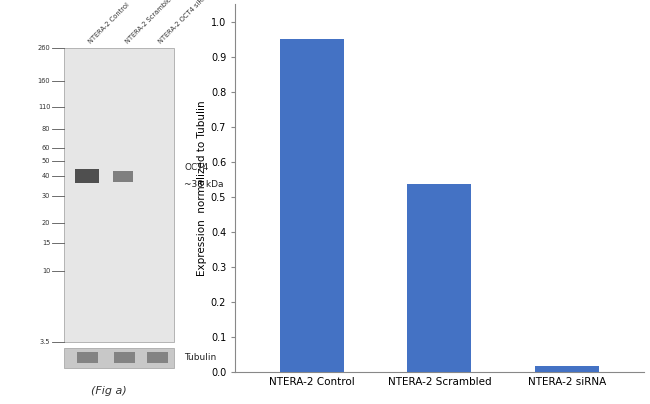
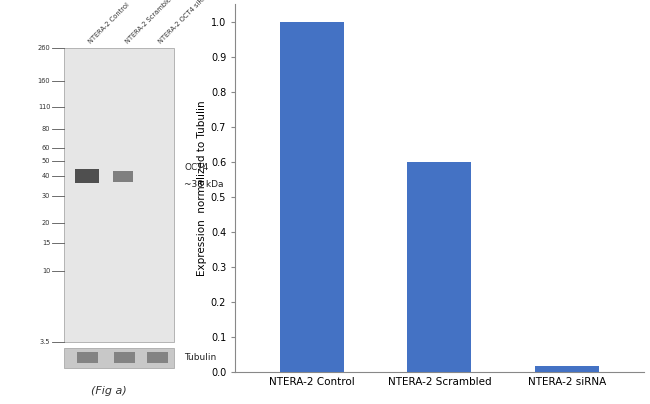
NTERA-2 Control: 0.950 -> 1.000
NTERA-2 Scrambled: 0.535 -> 0.600
